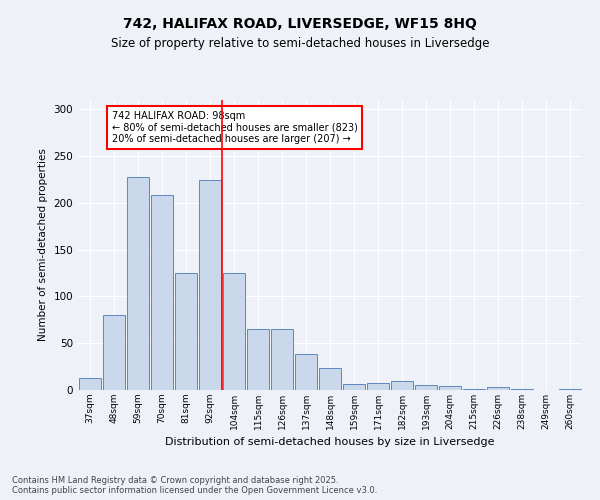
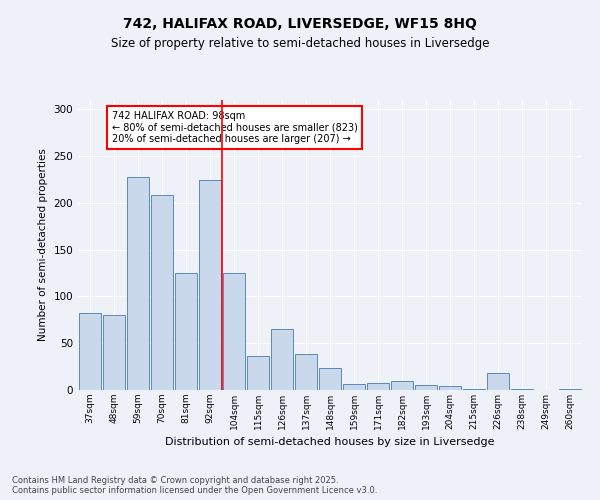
37sqm: 13 -> 82
115sqm: 65 -> 36
226sqm: 3 -> 18
